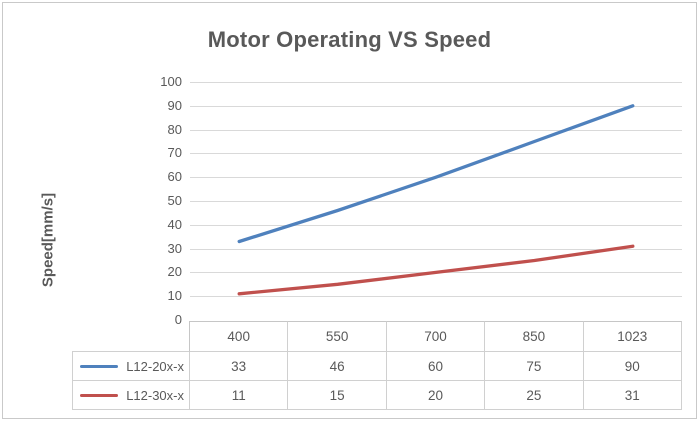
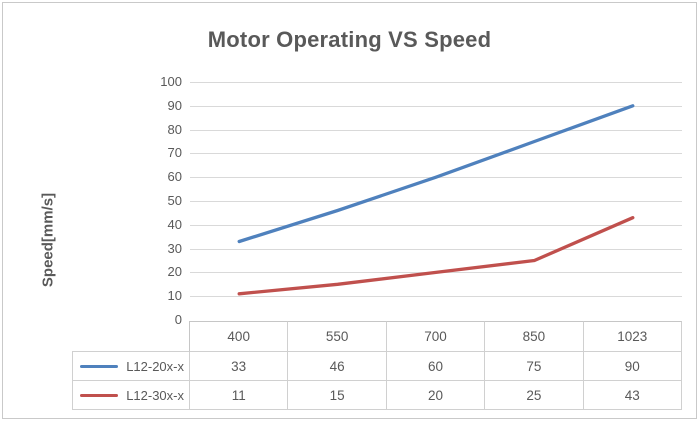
L12-30x-x/1023: 31 -> 43
